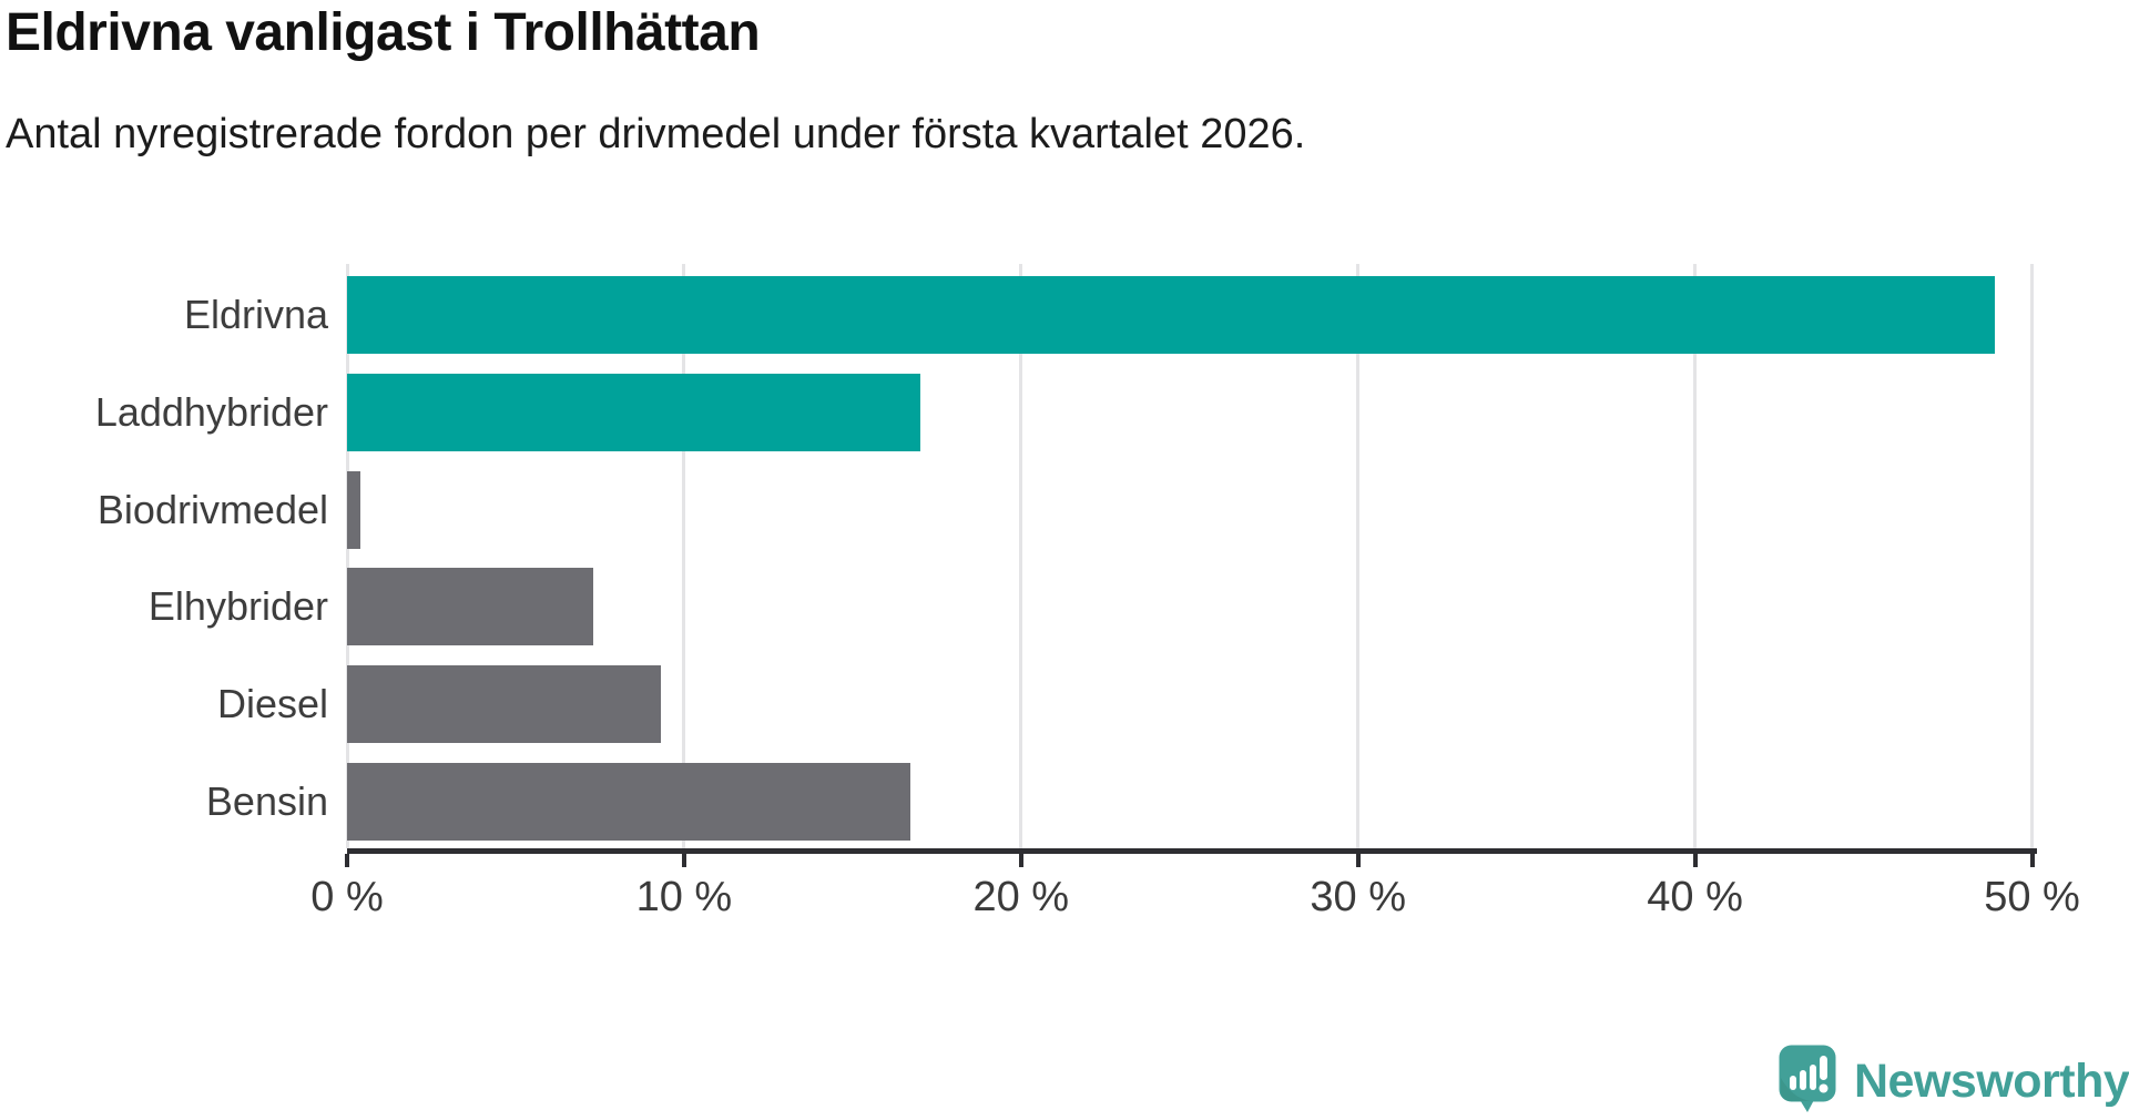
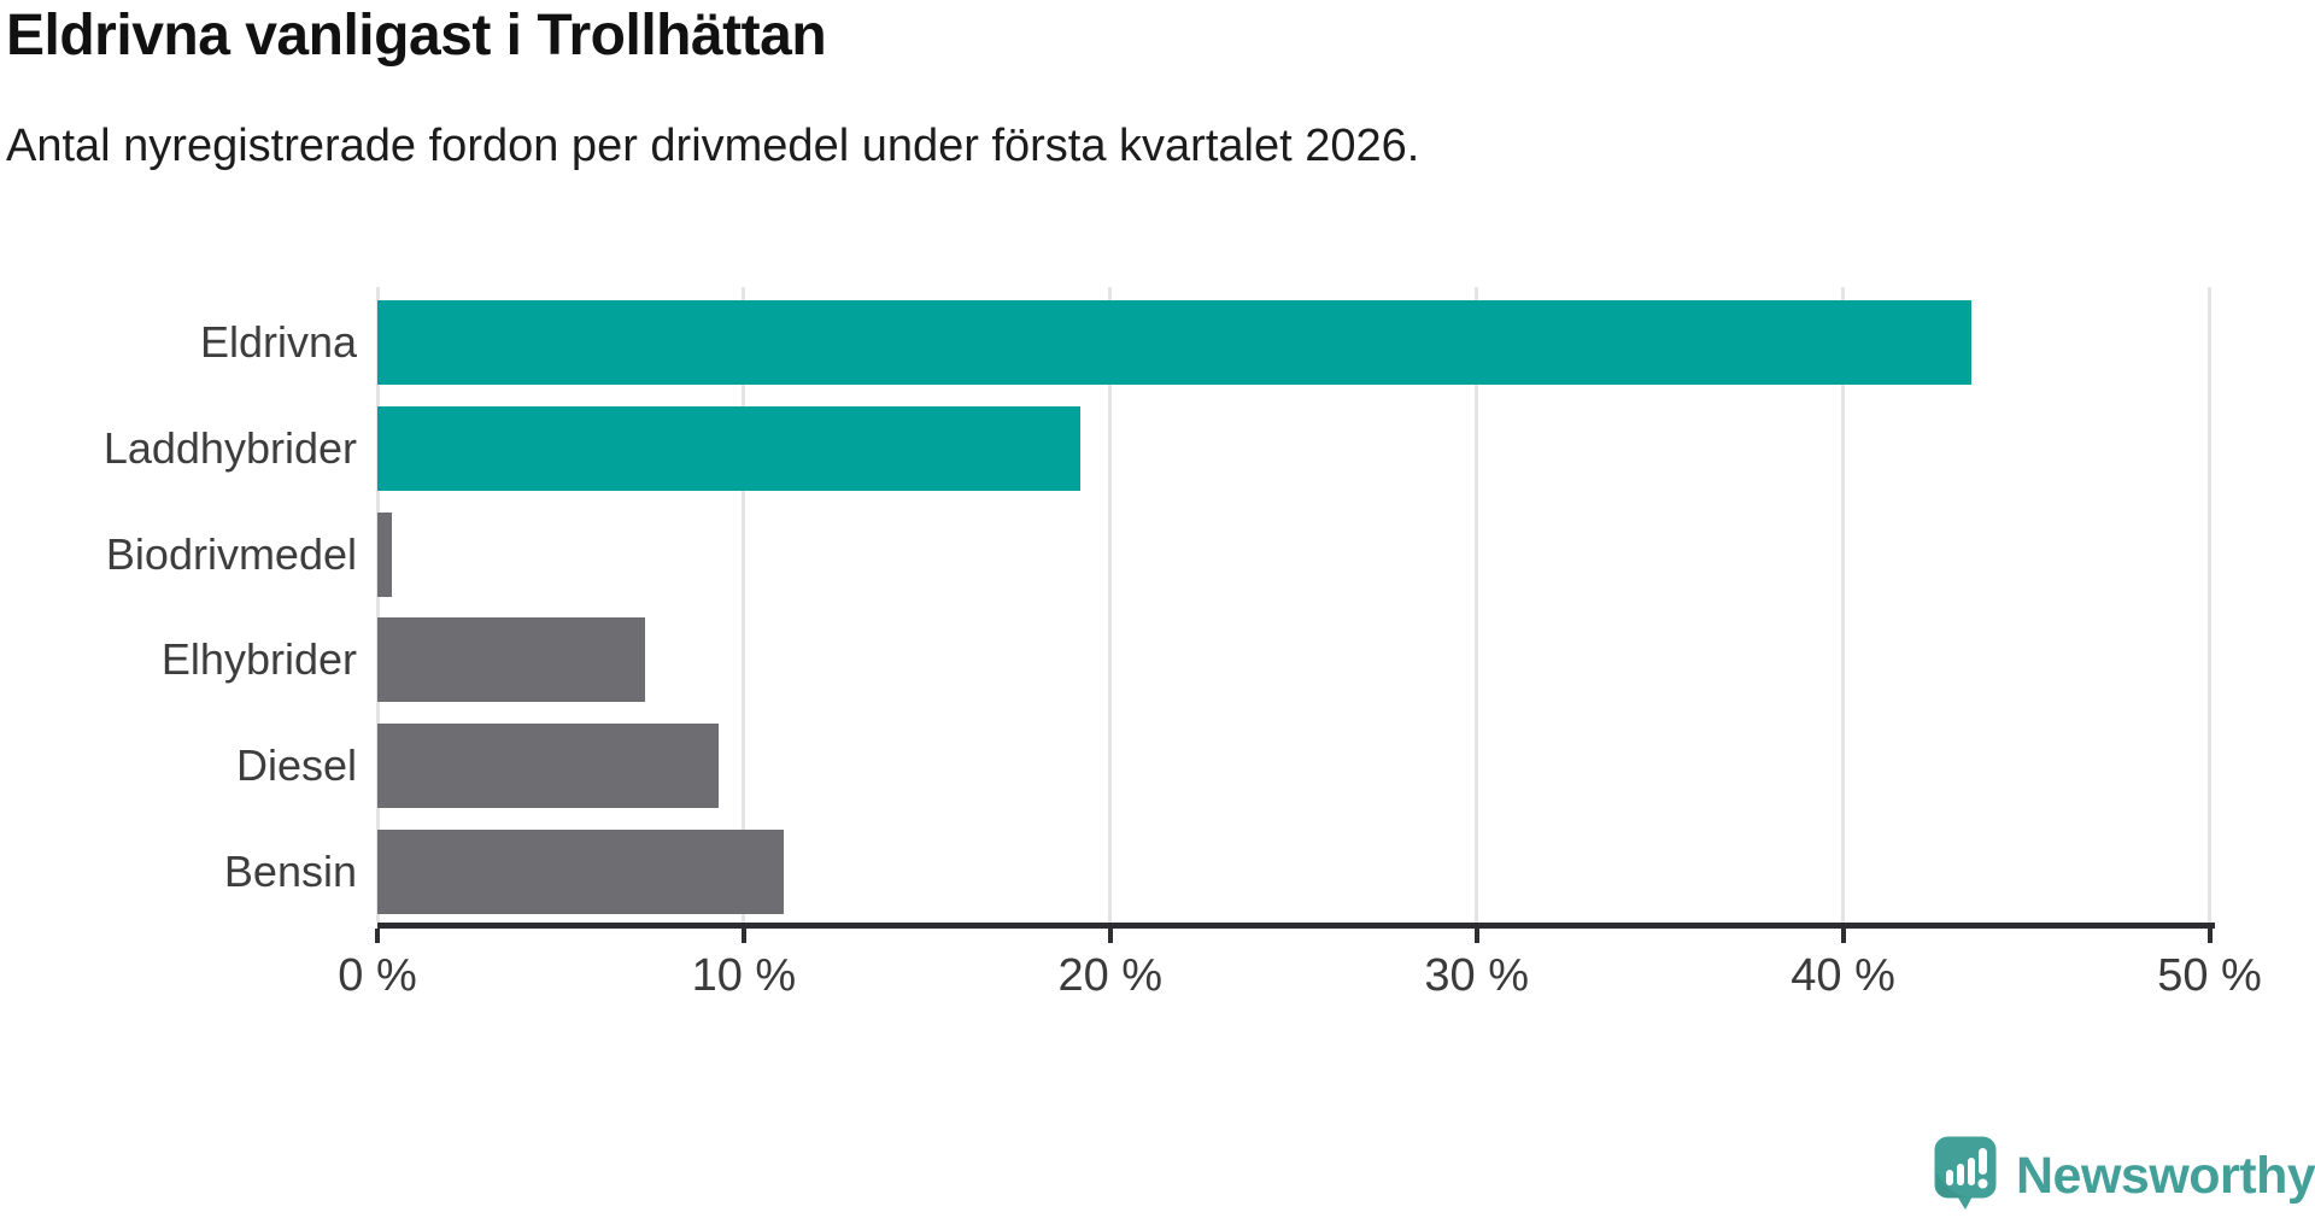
Eldrivna: 48.9% -> 43.5%
Laddhybrider: 17.0% -> 19.2%
Bensin: 16.7% -> 11.1%
